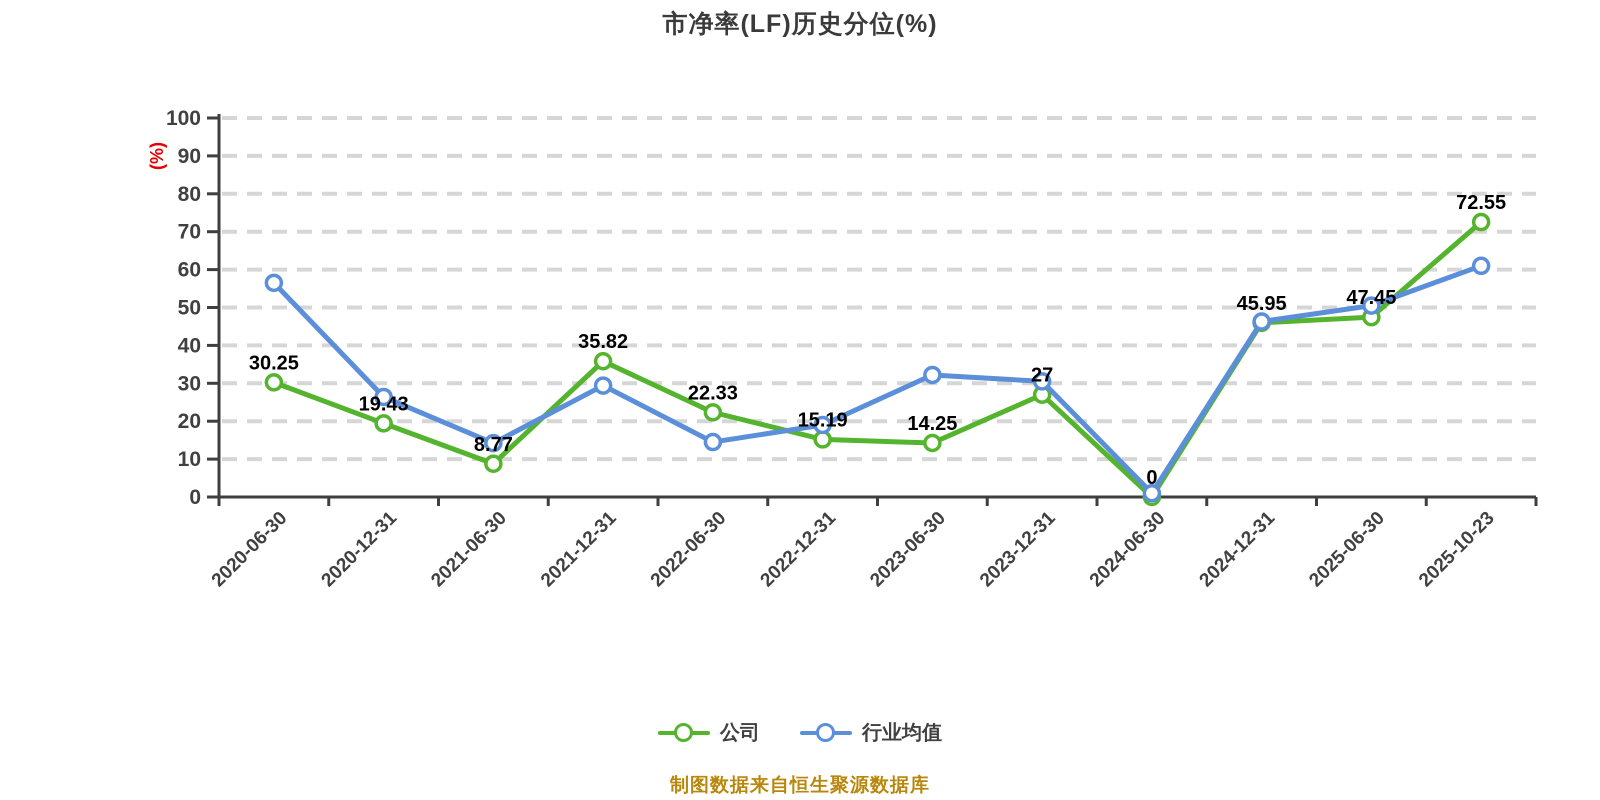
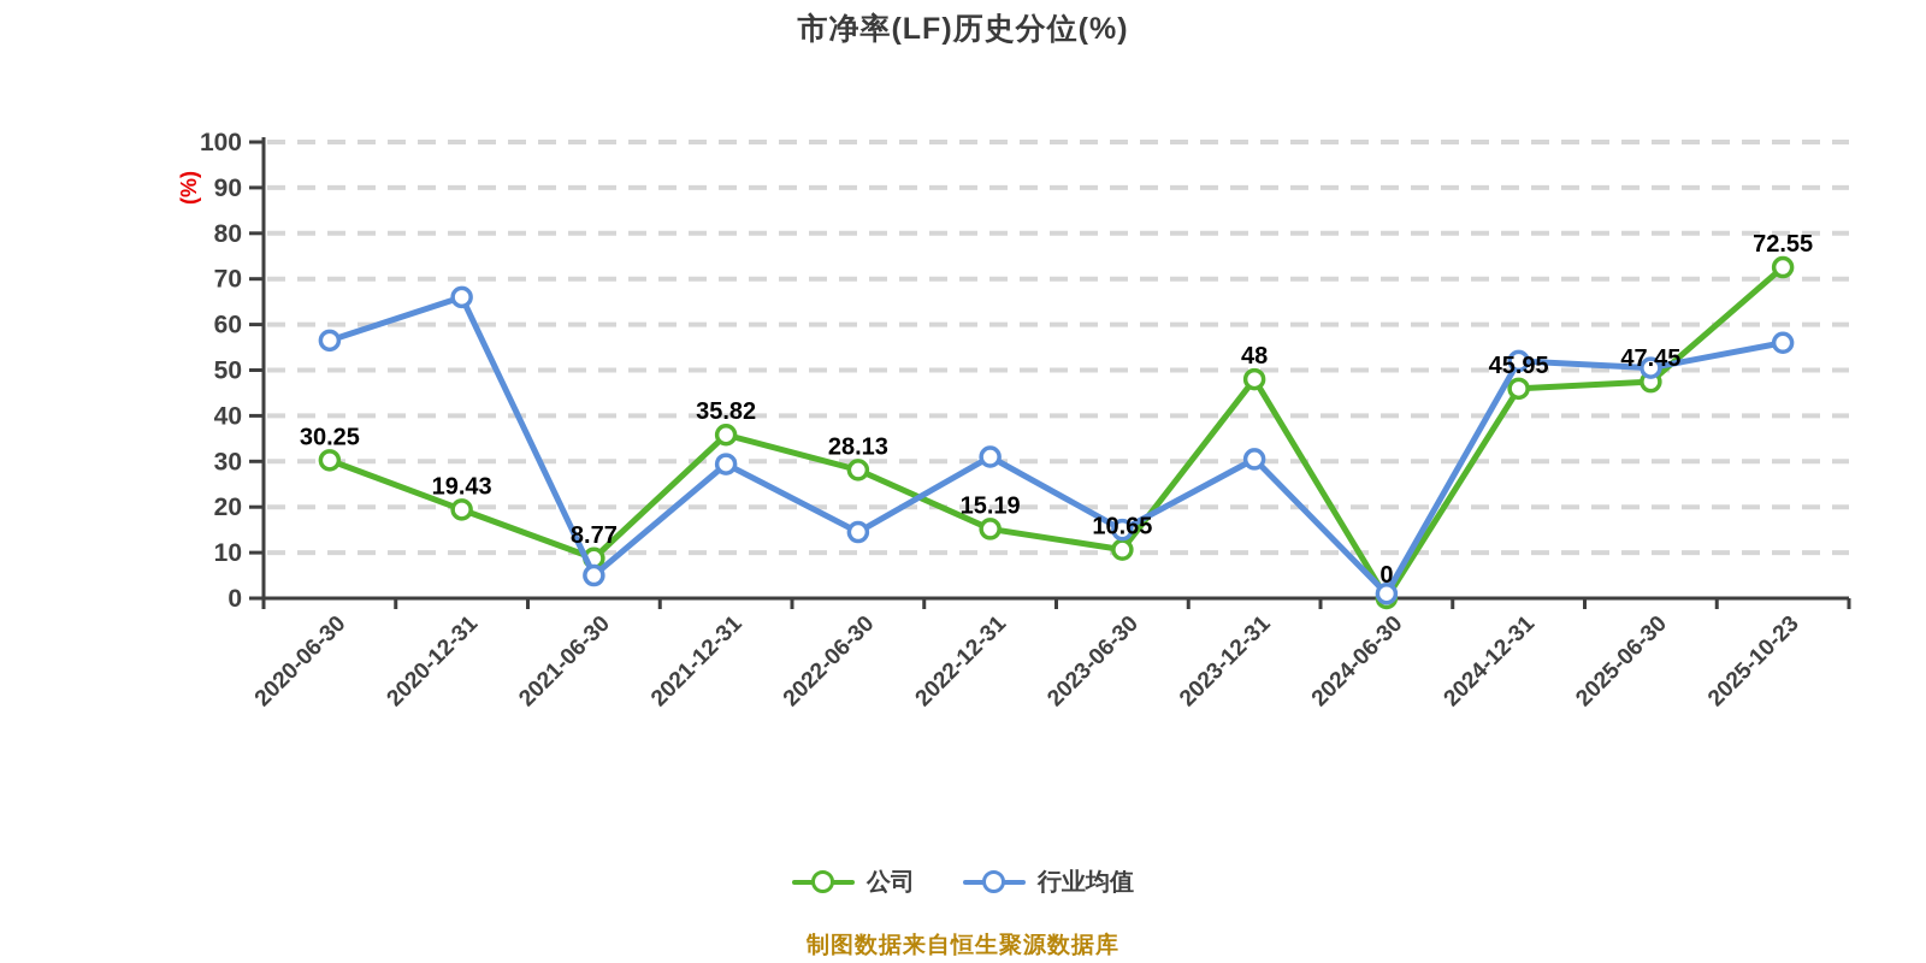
行业均值/2020-12-31: 26 -> 66
行业均值/2021-06-30: 14 -> 5
公司/2022-06-30: 22.33 -> 28.13
行业均值/2022-12-31: 19 -> 31
公司/2023-06-30: 14.25 -> 10.65
行业均值/2023-06-30: 32 -> 15
公司/2023-12-31: 27 -> 48
行业均值/2024-12-31: 46 -> 52
行业均值/2025-10-23: 61 -> 56
